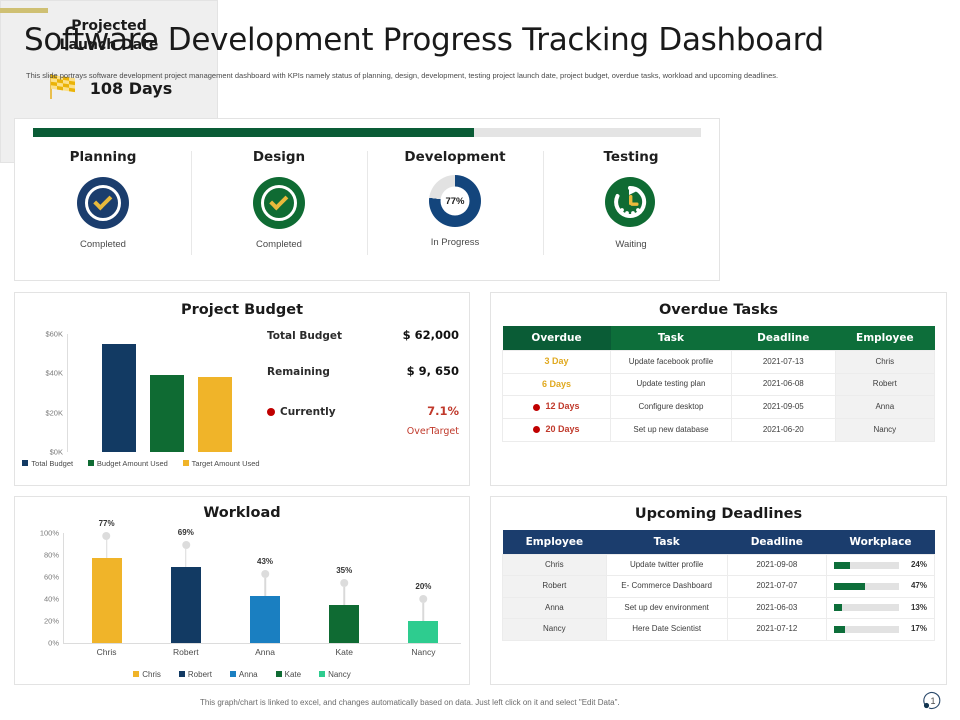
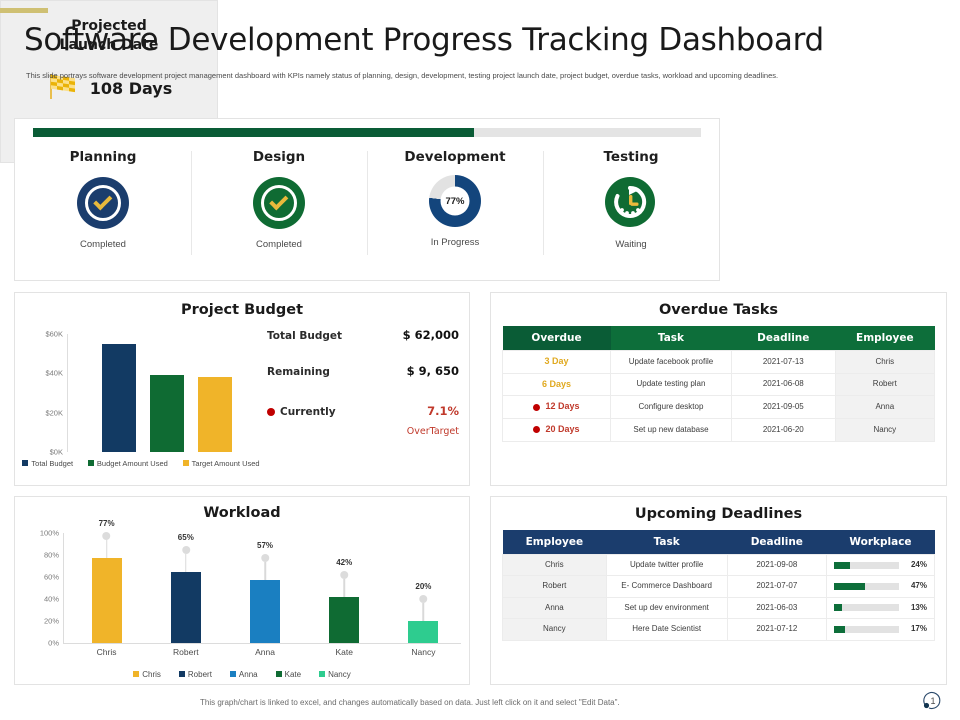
Workload/Robert: 69% -> 65%
Workload/Anna: 43% -> 57%
Workload/Kate: 35% -> 42%
